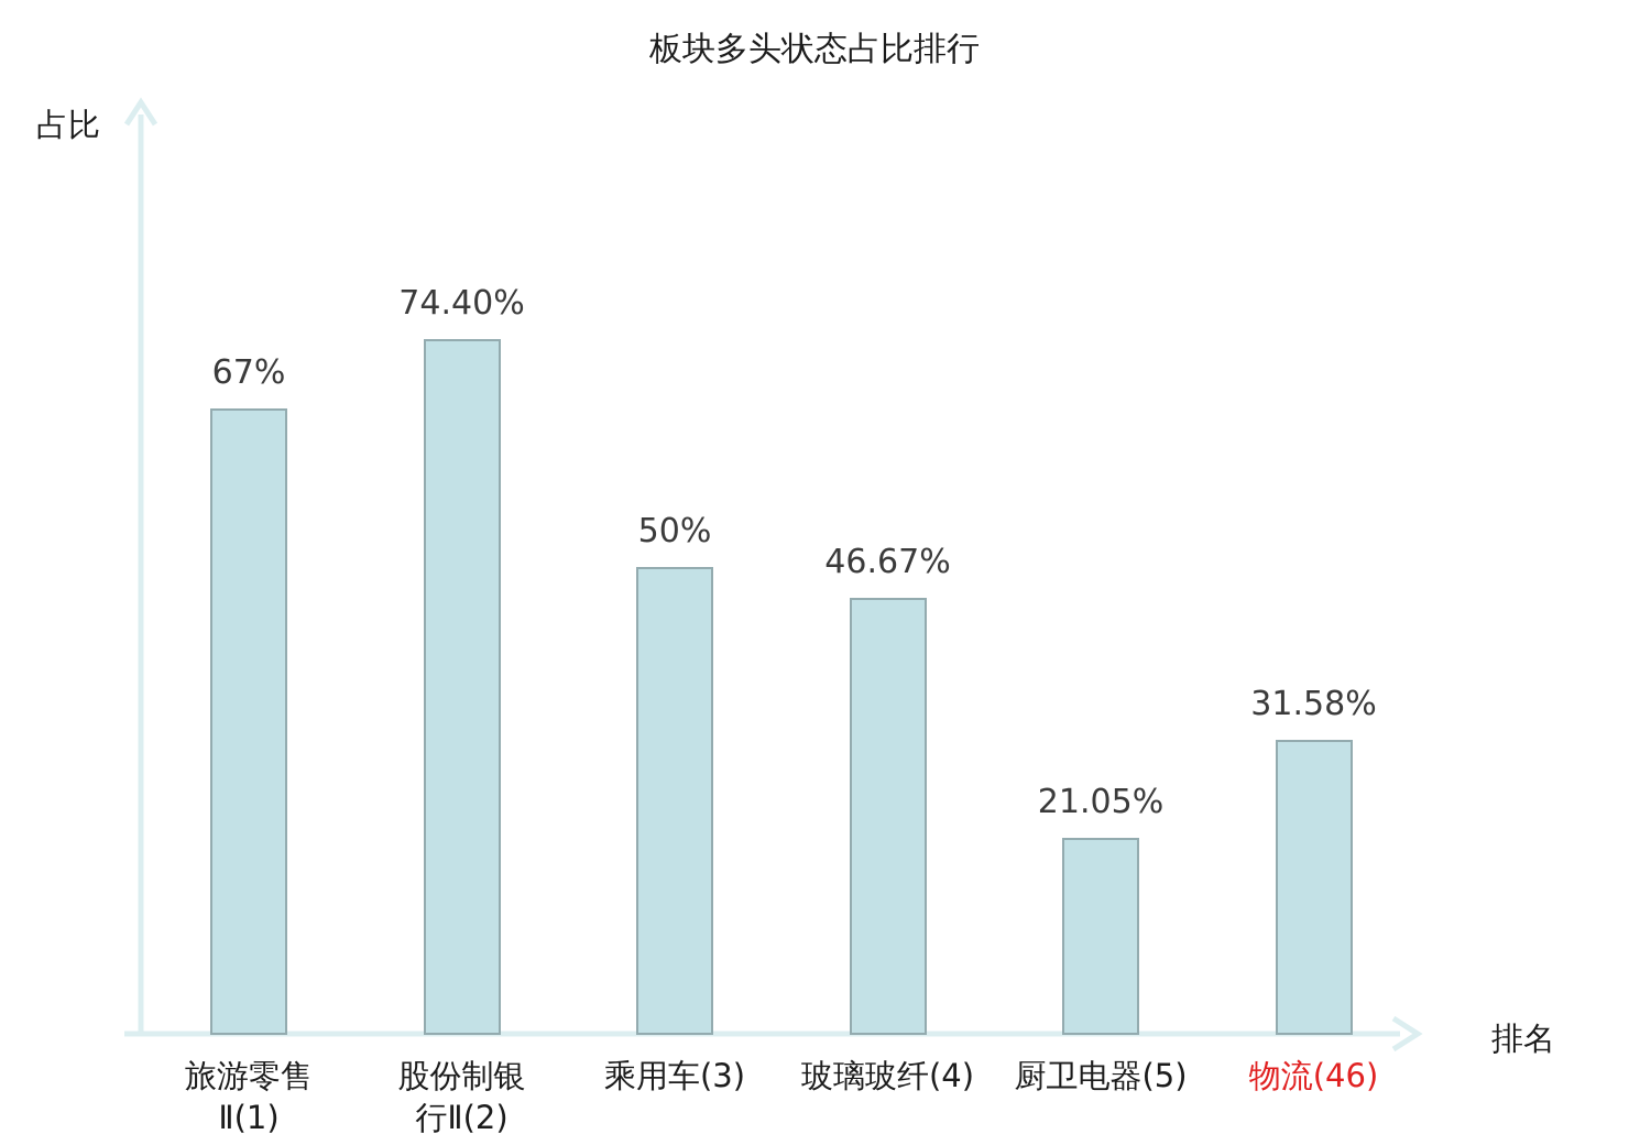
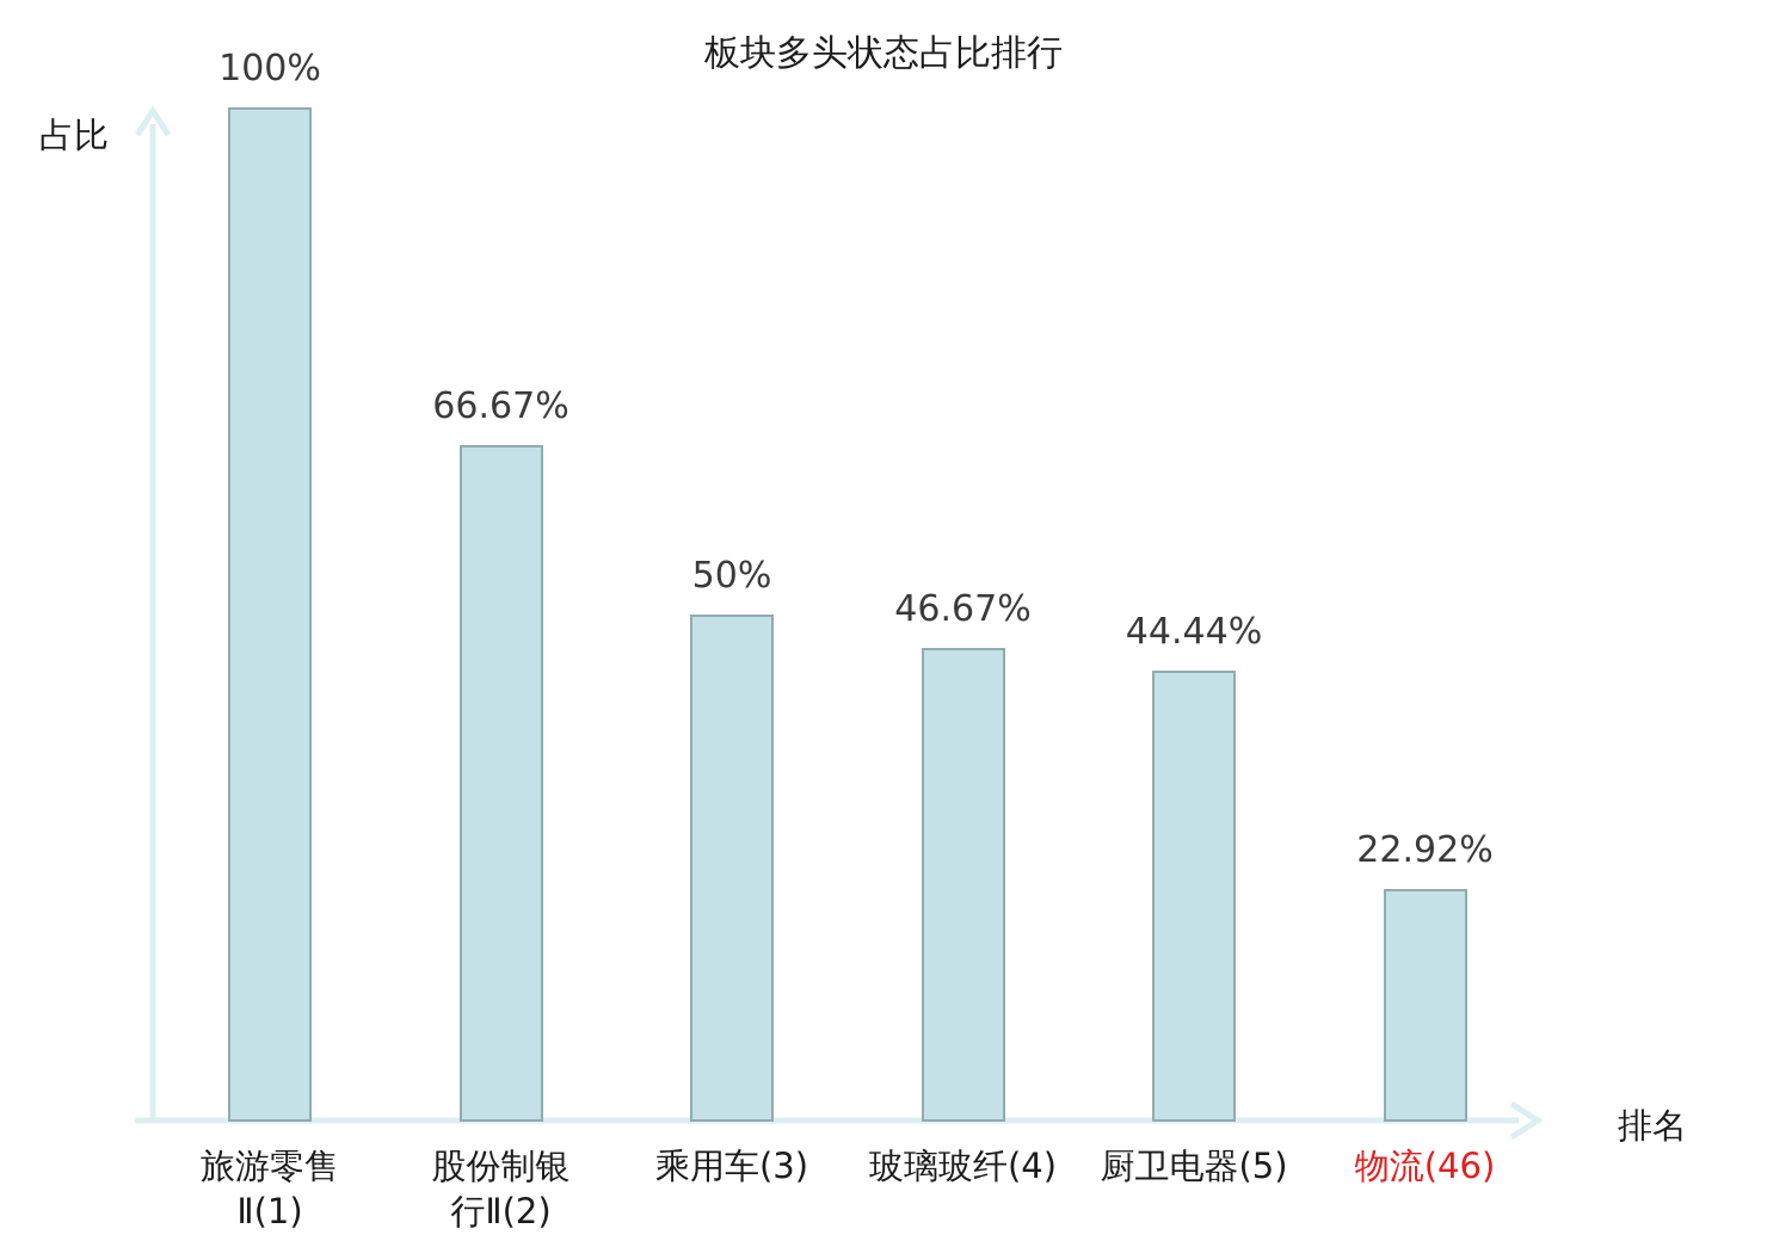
旅游零售Ⅱ(1): 67% -> 100%
股份制银行Ⅱ(2): 74.40% -> 66.67%
厨卫电器(5): 21.05% -> 44.44%
物流(46): 31.58% -> 22.92%
